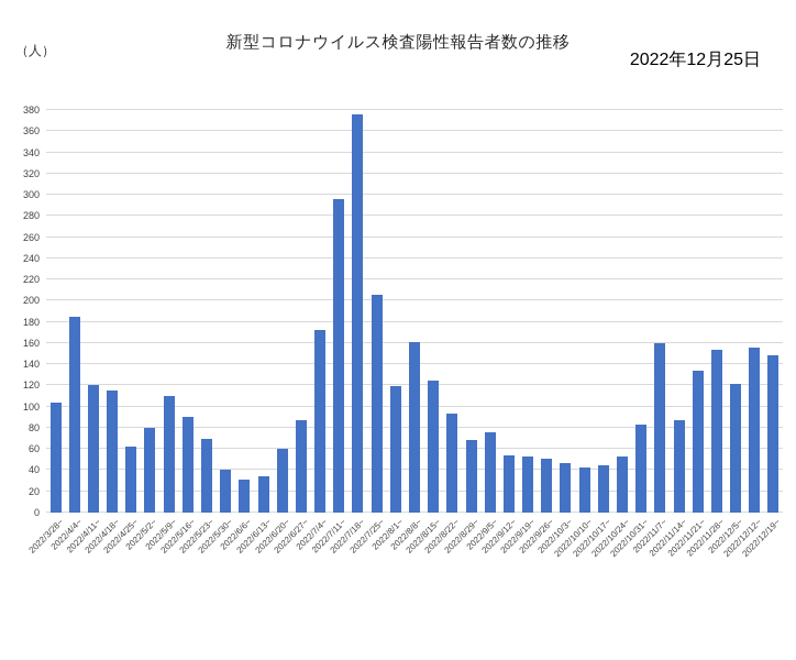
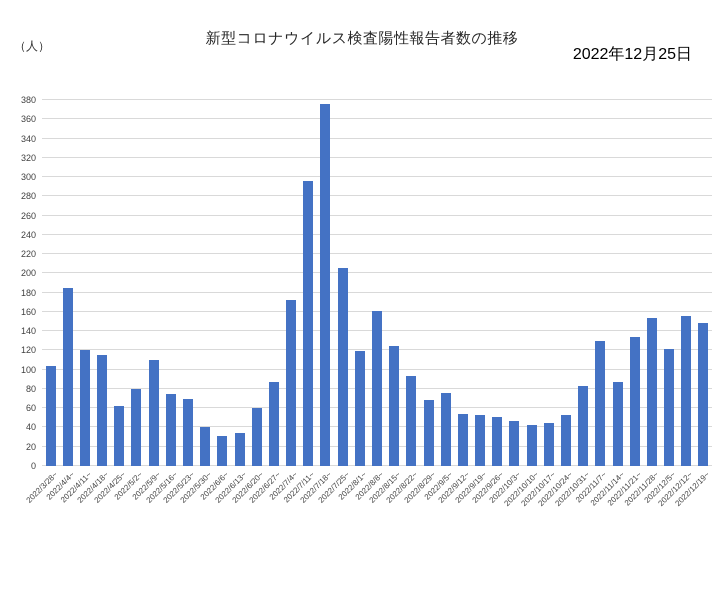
2022/5/16~: 90 -> 80
2022/11/7~: 160 -> 130
